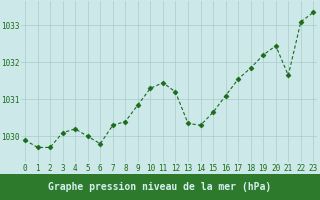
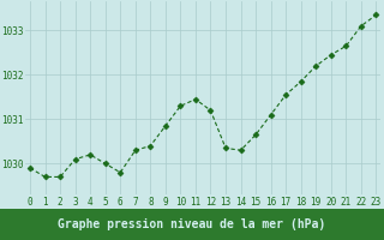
21: 1031.65 -> 1032.65
